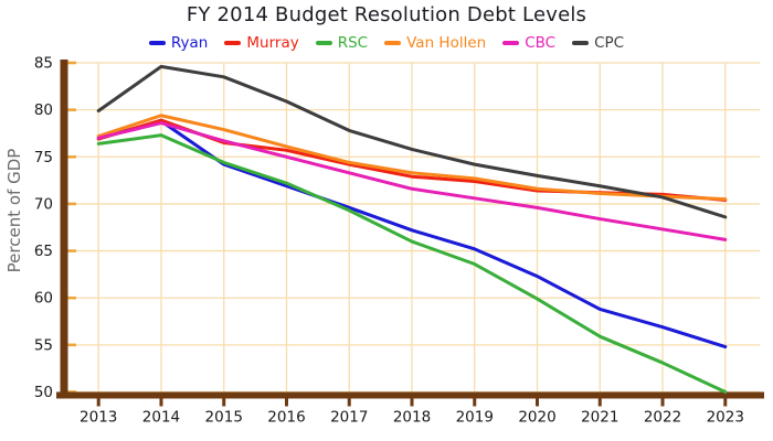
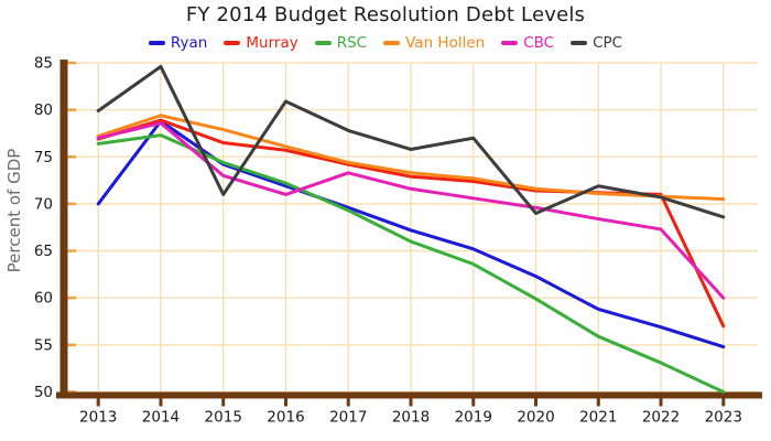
Ryan/2013: 77 -> 70
CBC/2015: 77 -> 73
CPC/2015: 84 -> 71
CBC/2016: 75 -> 71
CPC/2019: 74 -> 77
CPC/2020: 73 -> 69
Murray/2023: 70 -> 57
CBC/2023: 66 -> 60
